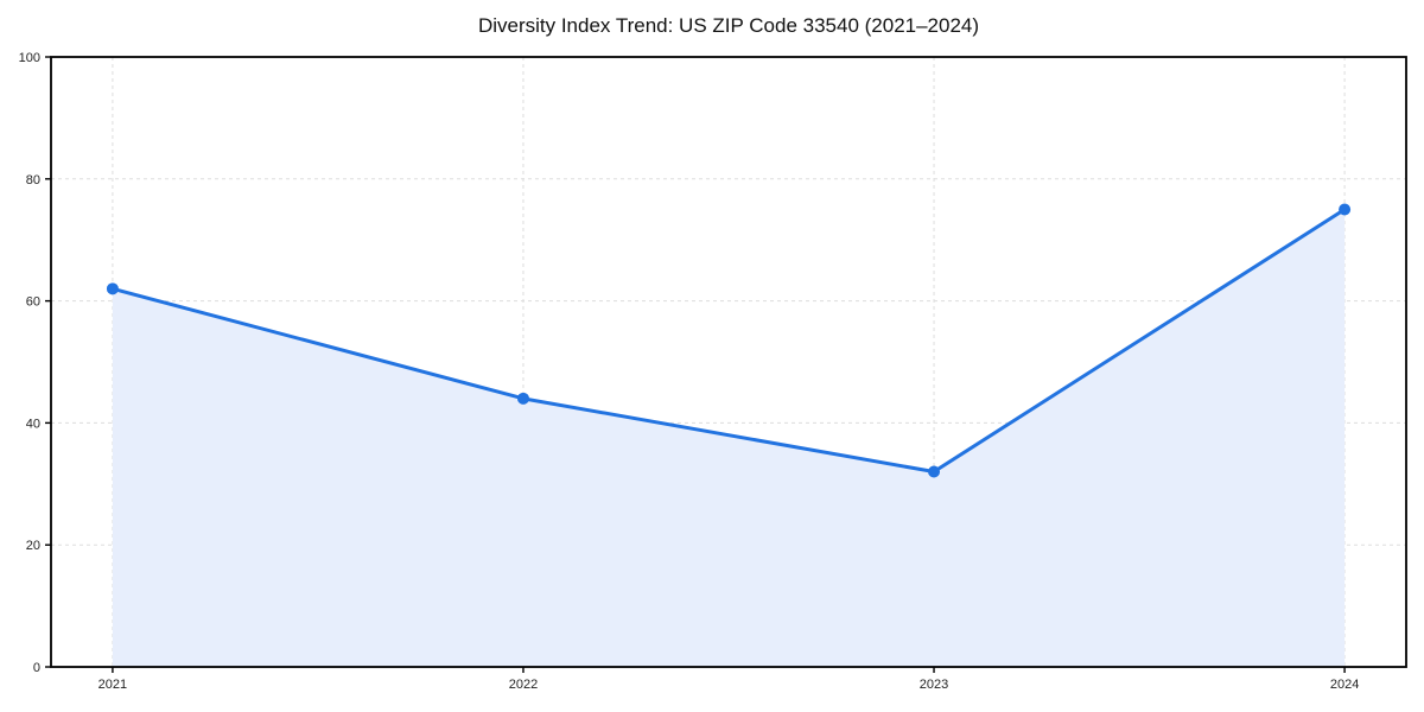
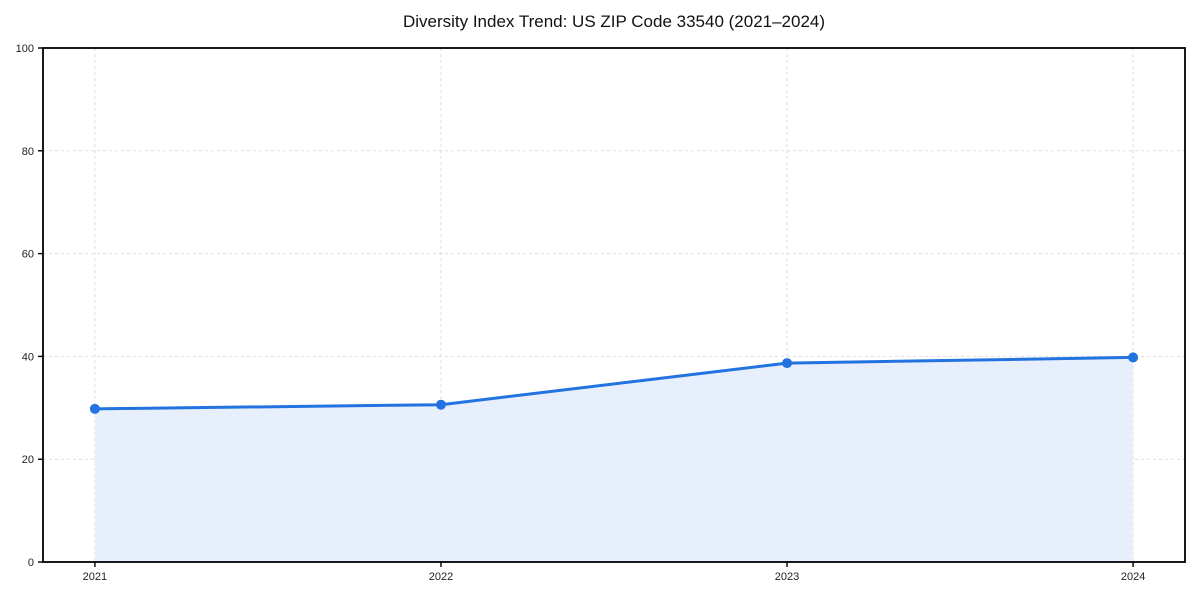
2021: 62 -> 30
2022: 44 -> 31
2023: 32 -> 39
2024: 75 -> 40
